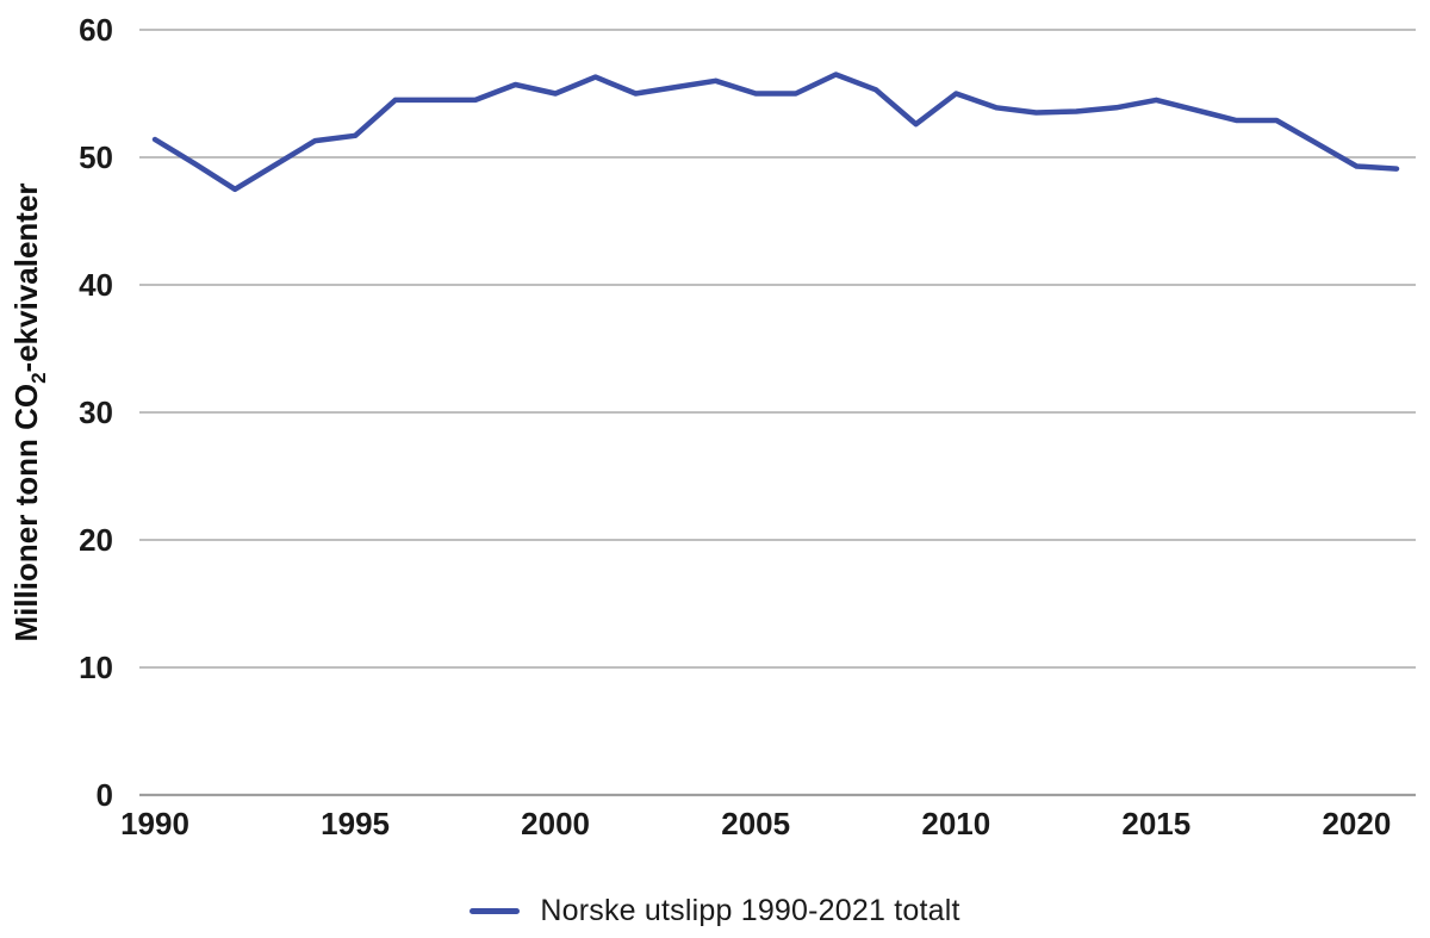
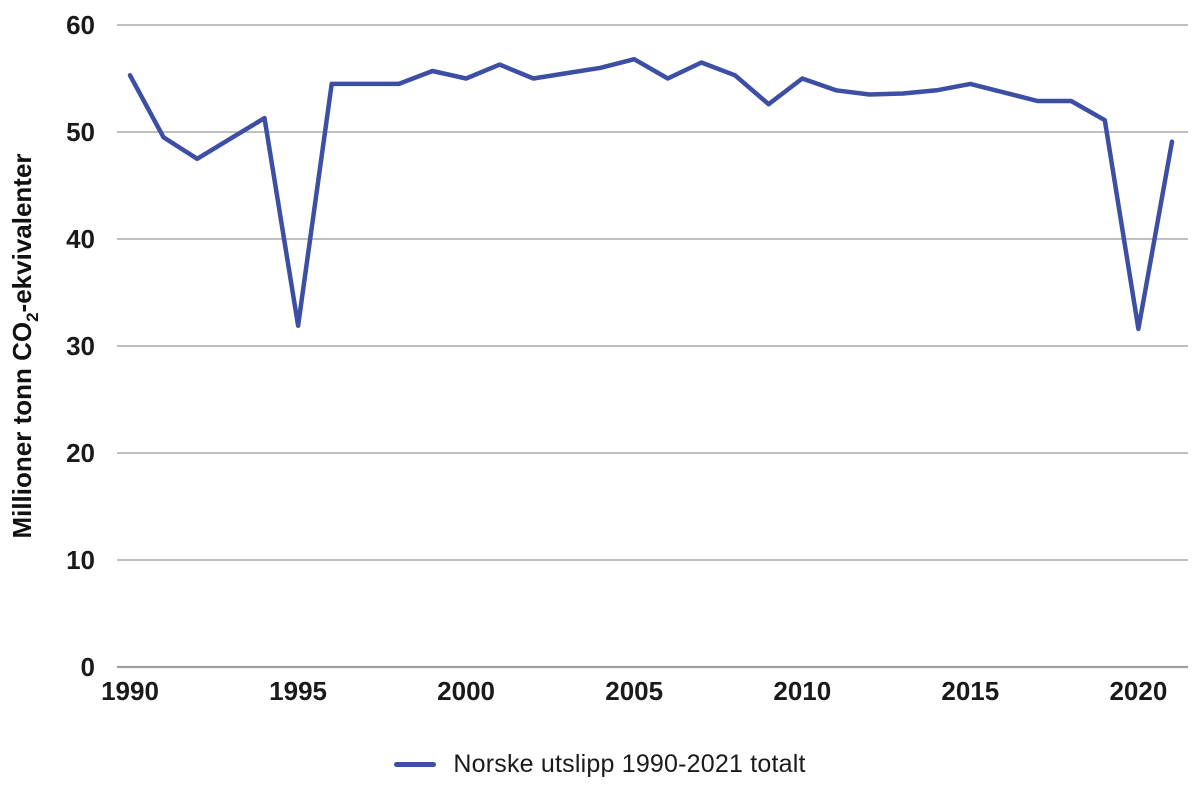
1990: 51.4 -> 55.3
1995: 51.7 -> 31.9
2005: 55.0 -> 56.8
2020: 49.3 -> 31.6
